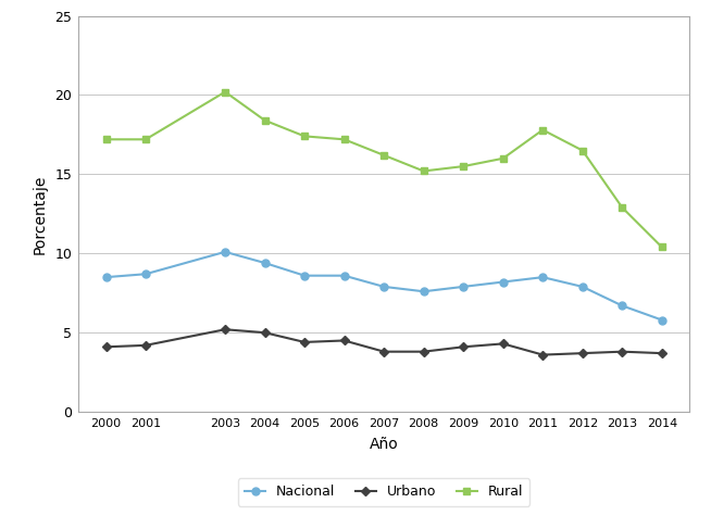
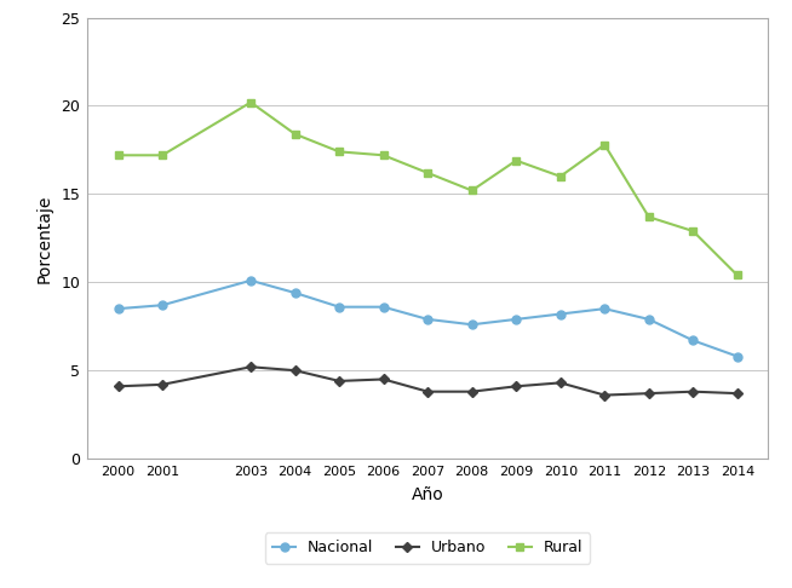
Rural/2009: 15.5 -> 16.9
Rural/2012: 16.5 -> 13.7
